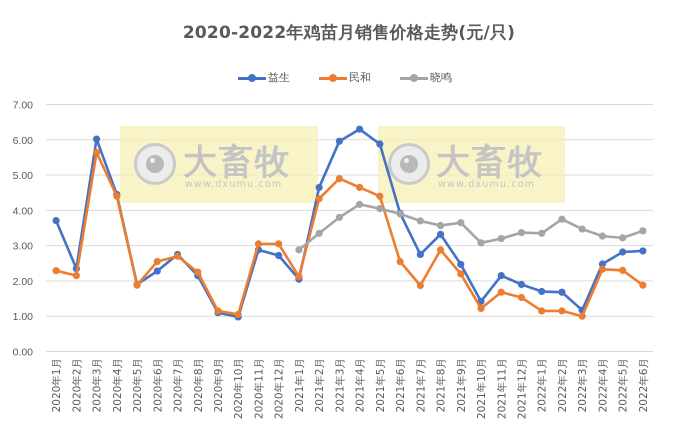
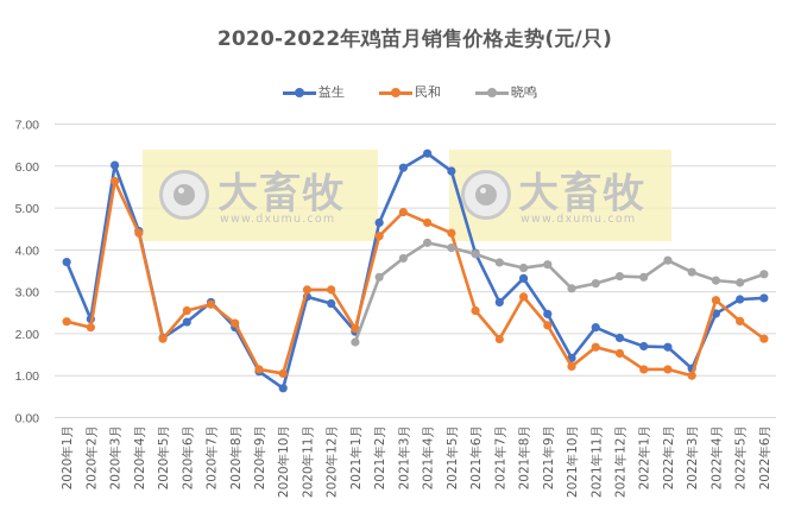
益生/2020年10月: 1.0 -> 0.7
晓鸣/2021年1月: 2.9 -> 1.8
民和/2022年4月: 2.3 -> 2.8
